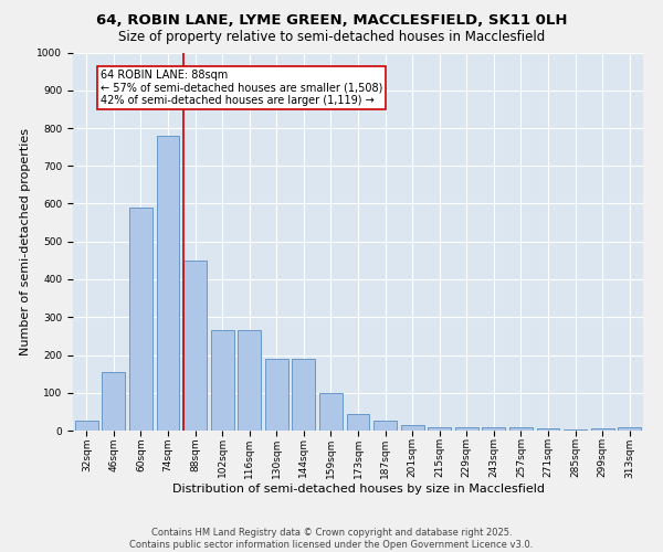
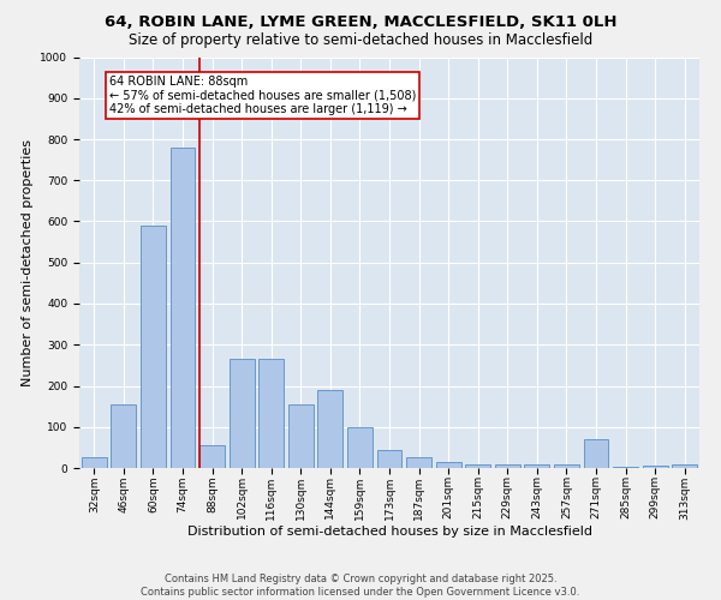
88sqm: 450 -> 55
130sqm: 190 -> 155
271sqm: 5 -> 70
